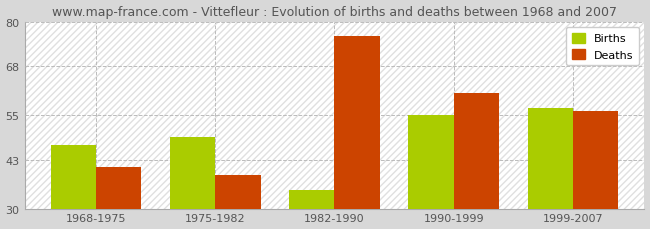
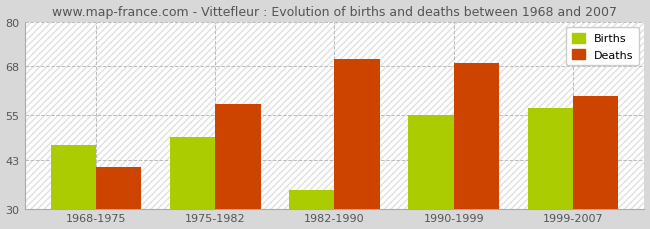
Deaths/1975-1982: 39 -> 58
Deaths/1982-1990: 76 -> 70
Deaths/1990-1999: 61 -> 69
Deaths/1999-2007: 56 -> 60
